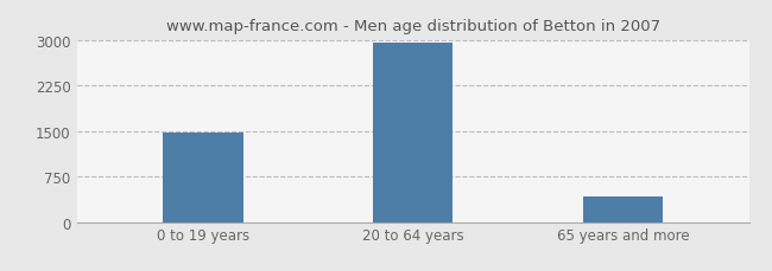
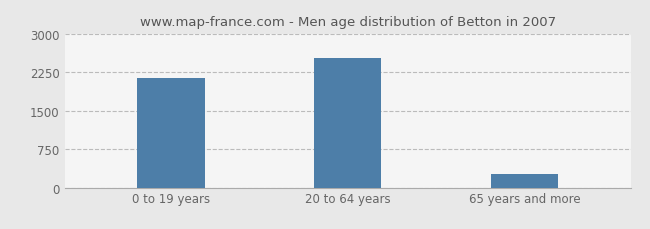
0 to 19 years: 1470 -> 2140
20 to 64 years: 2950 -> 2520
65 years and more: 420 -> 260
